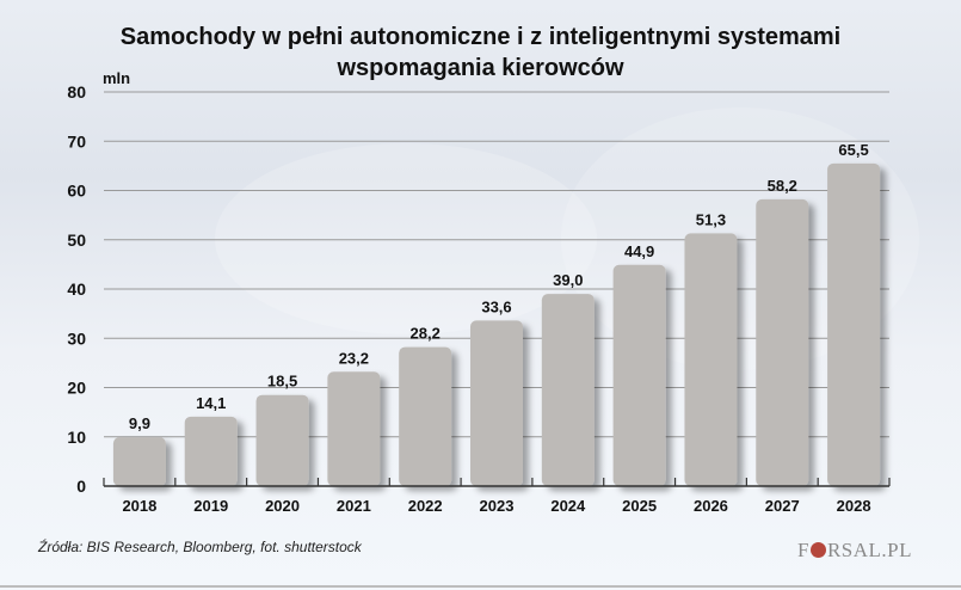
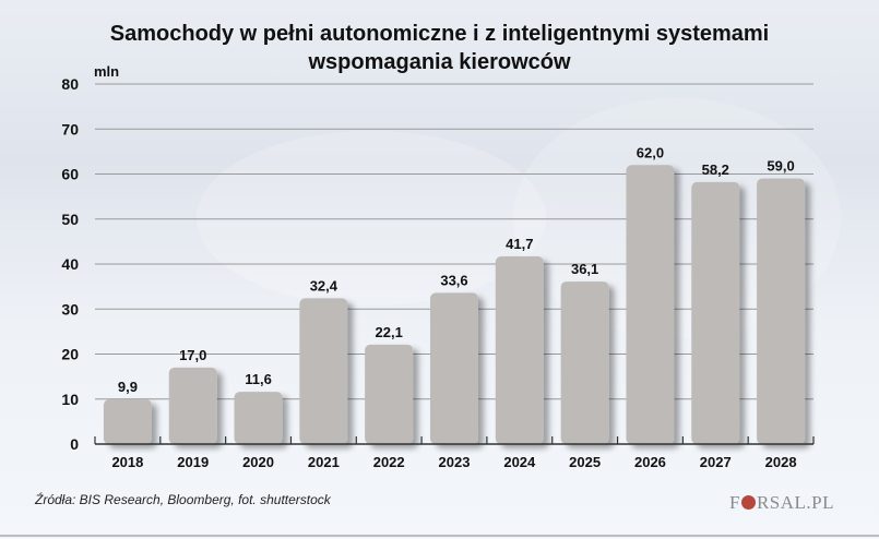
2019: 14,1 -> 17,0
2020: 18,5 -> 11,6
2021: 23,2 -> 32,4
2022: 28,2 -> 22,1
2024: 39,0 -> 41,7
2025: 44,9 -> 36,1
2026: 51,3 -> 62,0
2028: 65,5 -> 59,0
